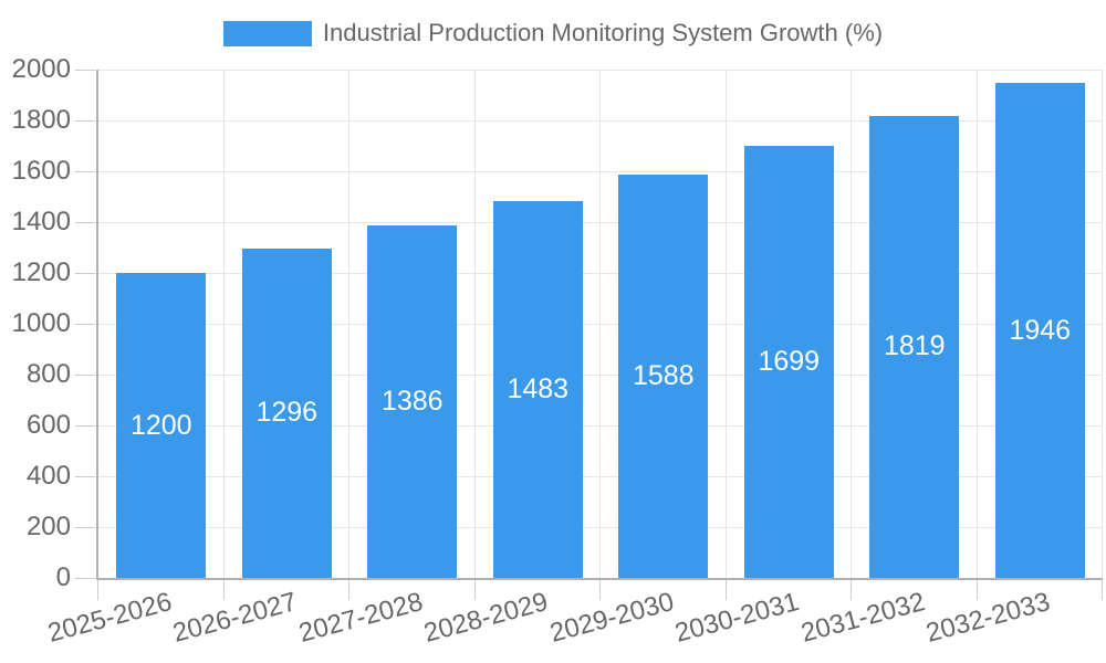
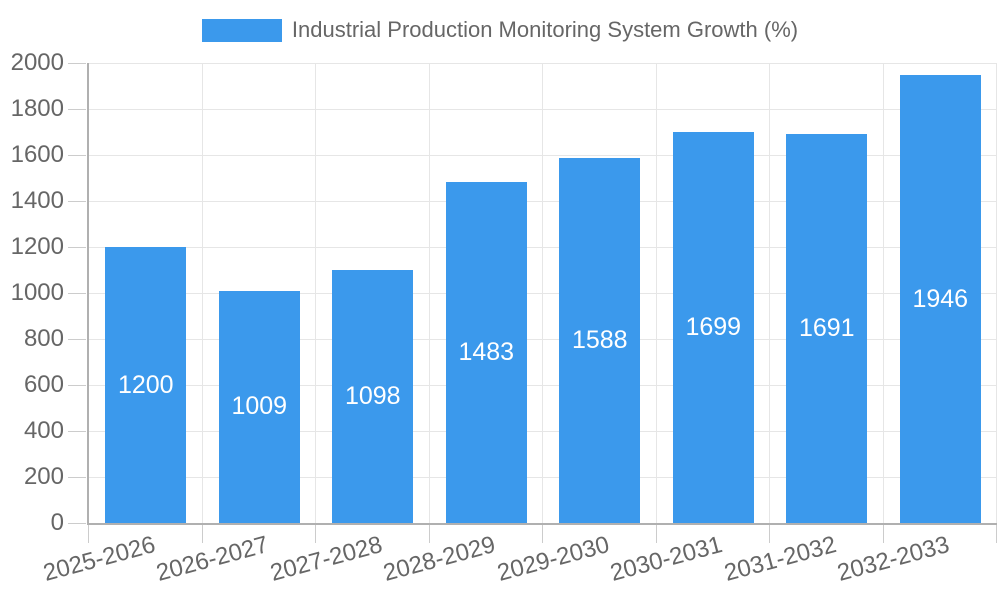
2026-2027: 1296 -> 1009
2027-2028: 1386 -> 1098
2031-2032: 1819 -> 1691
